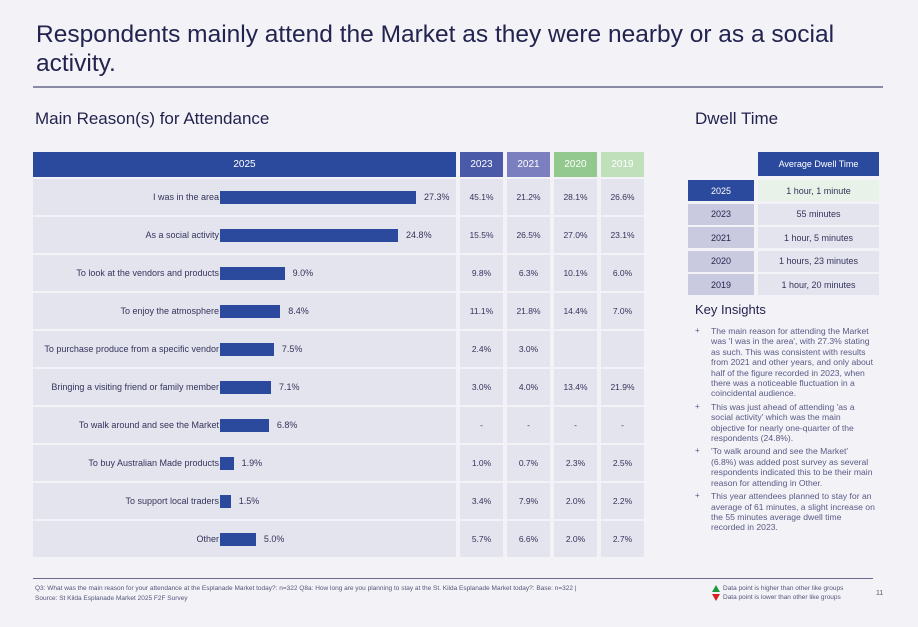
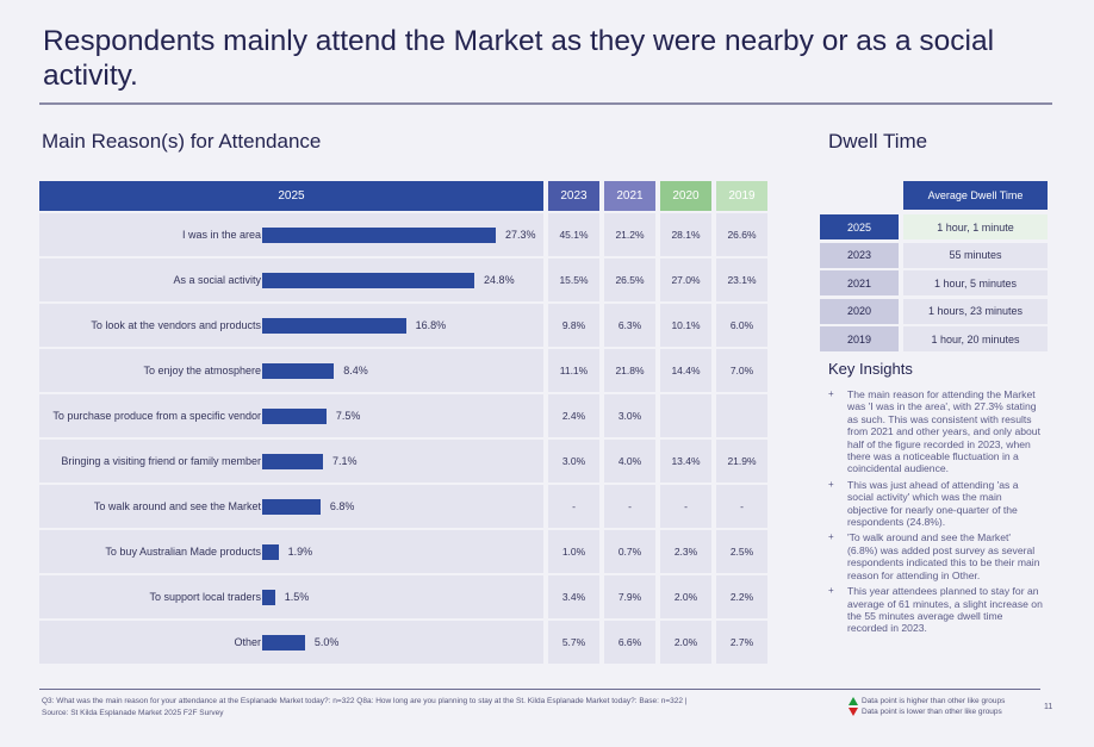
To look at the vendors and products: 9.0% -> 16.8%
